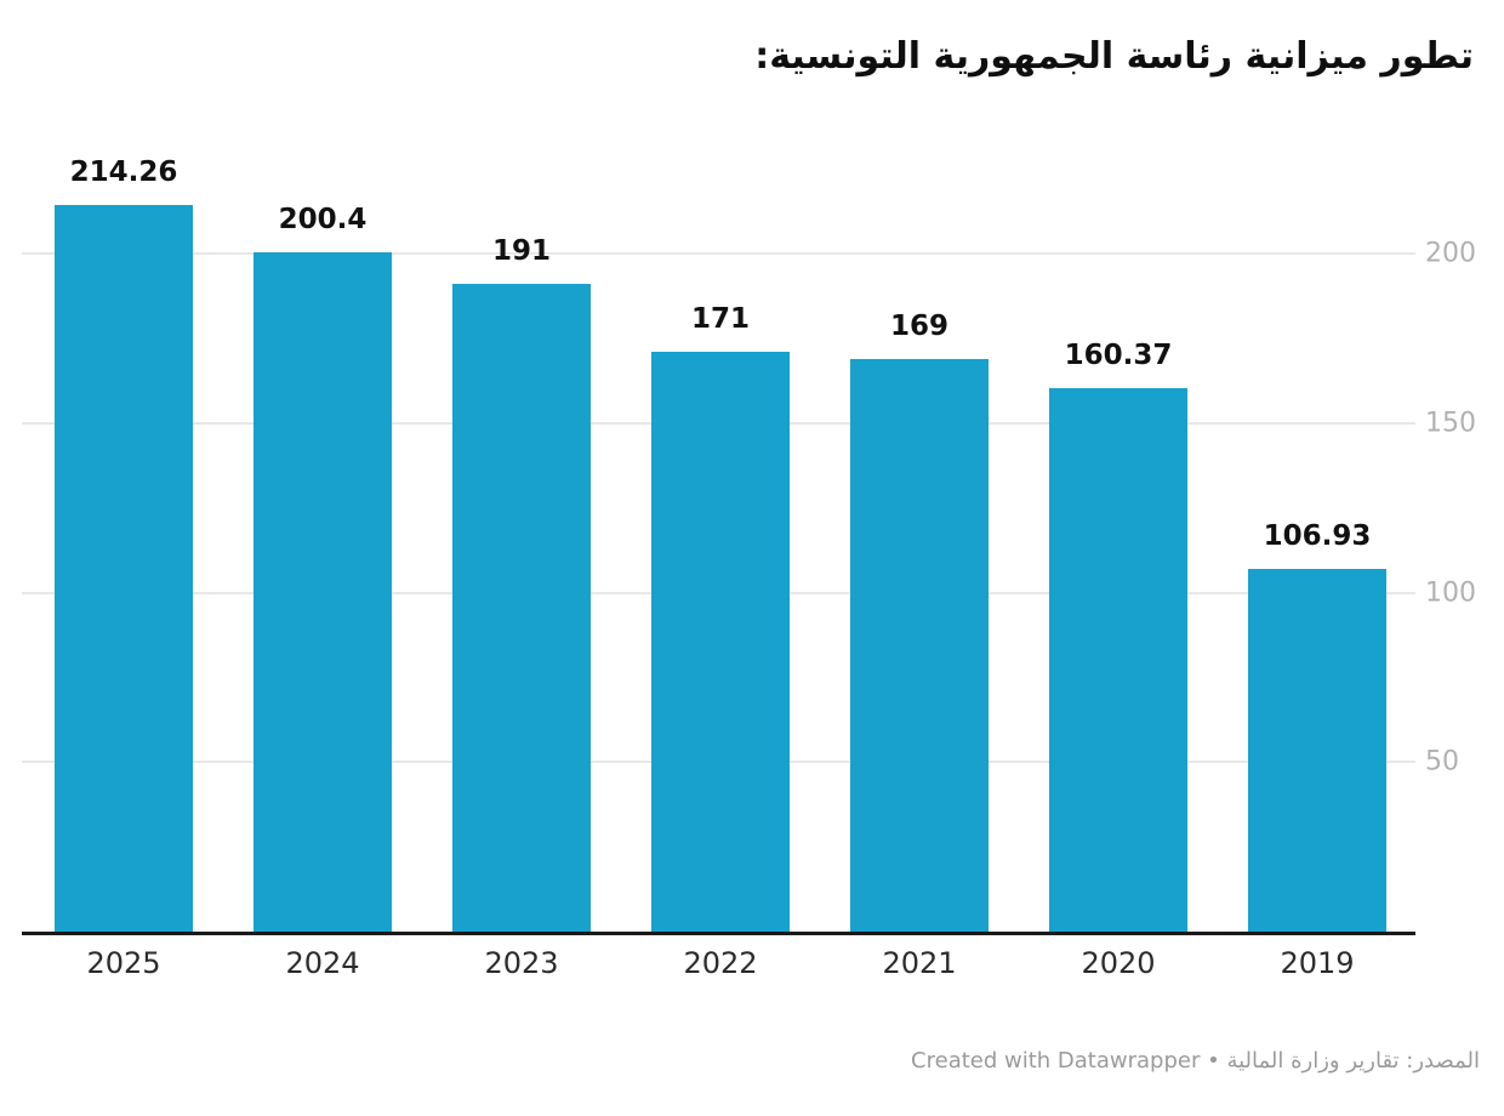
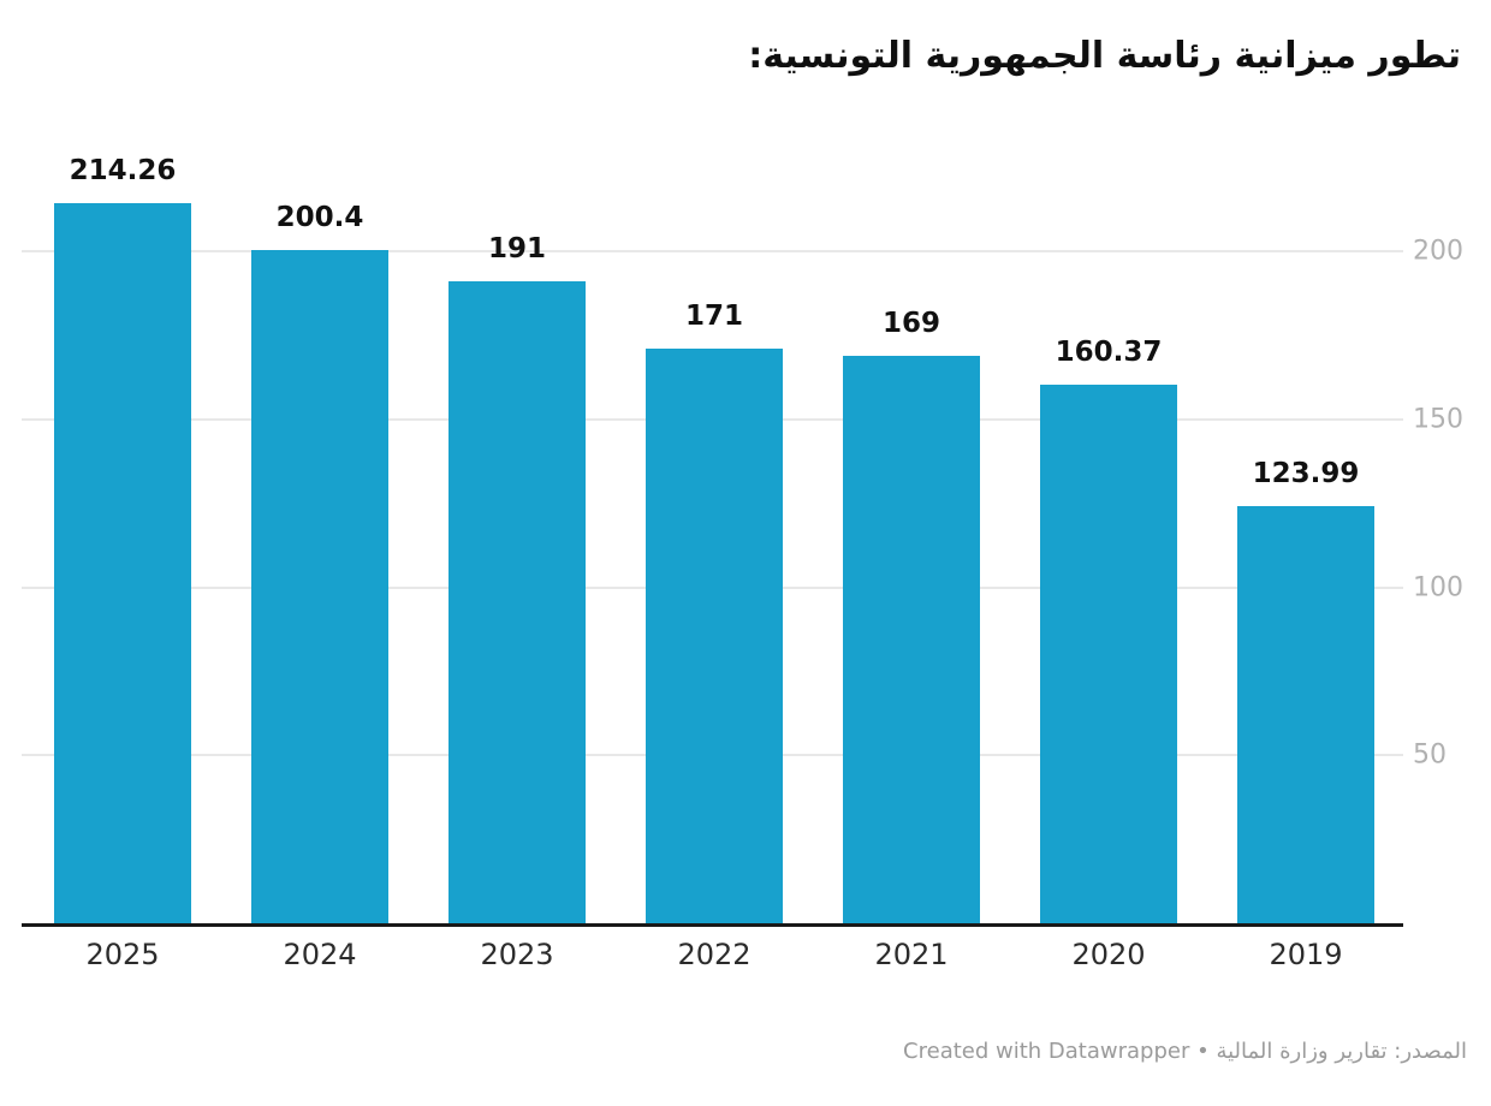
2019: 106.93 -> 123.99
